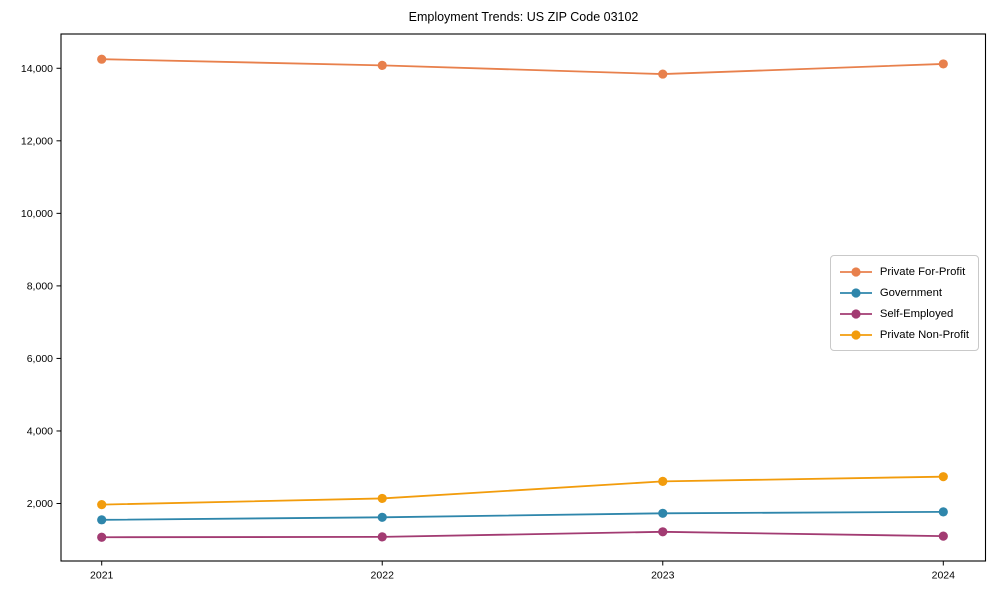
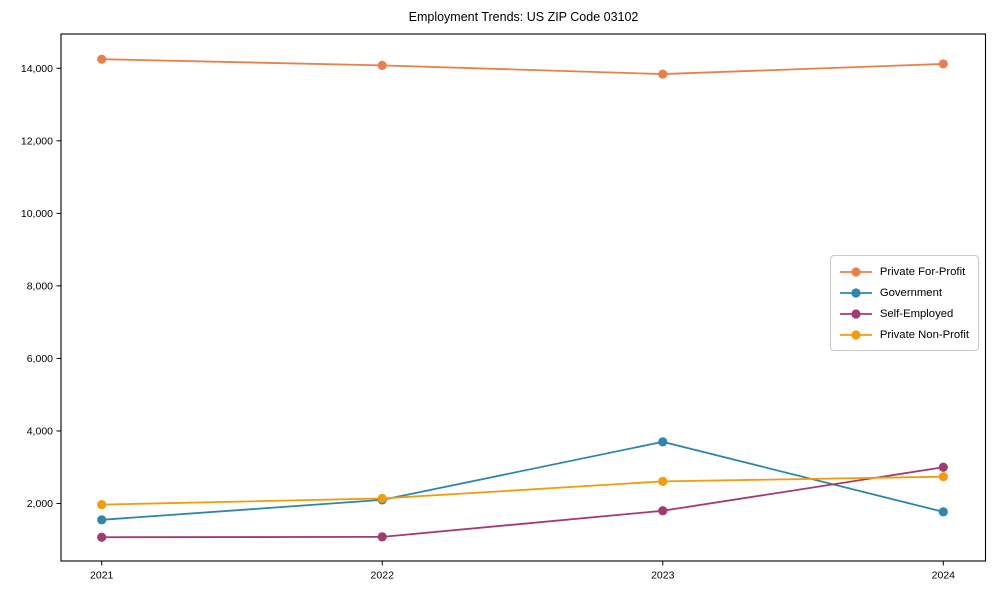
Government/2022: 1600 -> 2100
Government/2023: 1700 -> 3700
Self-Employed/2023: 1200 -> 1800
Self-Employed/2024: 1100 -> 3000
